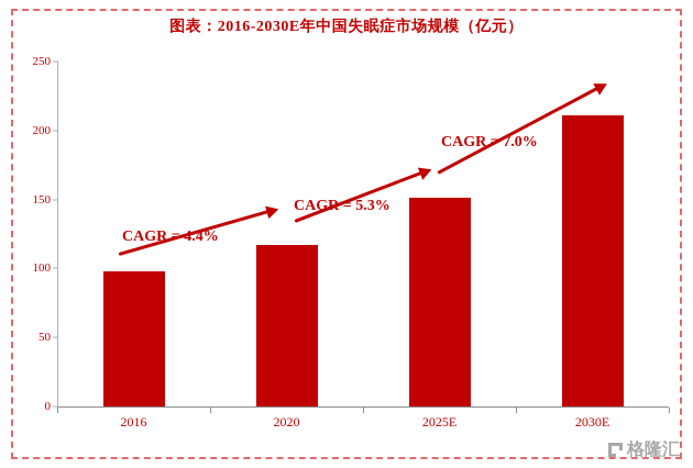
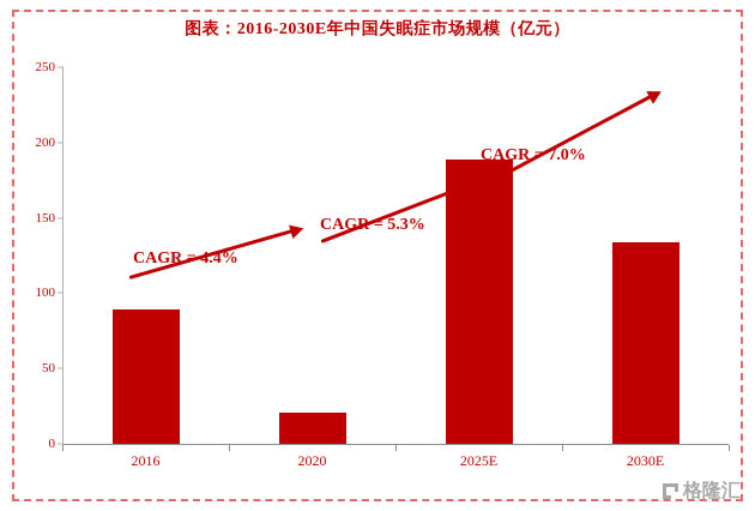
2016: 98 -> 89
2020: 117 -> 21
2025E: 151 -> 189
2030E: 211 -> 134
